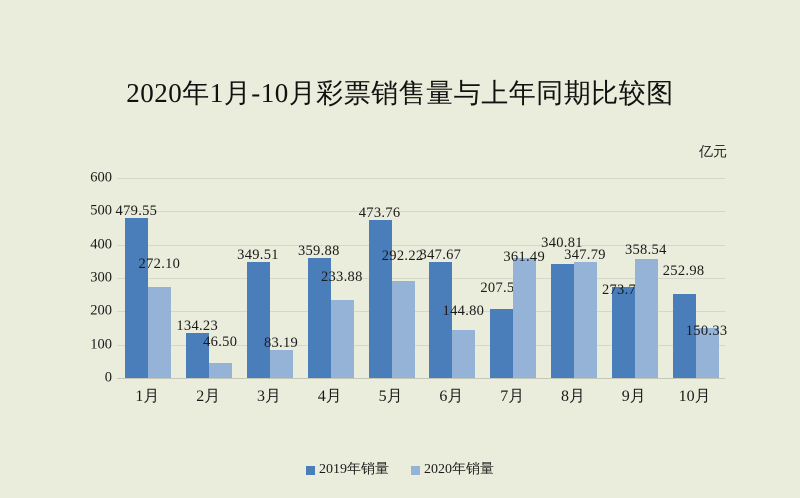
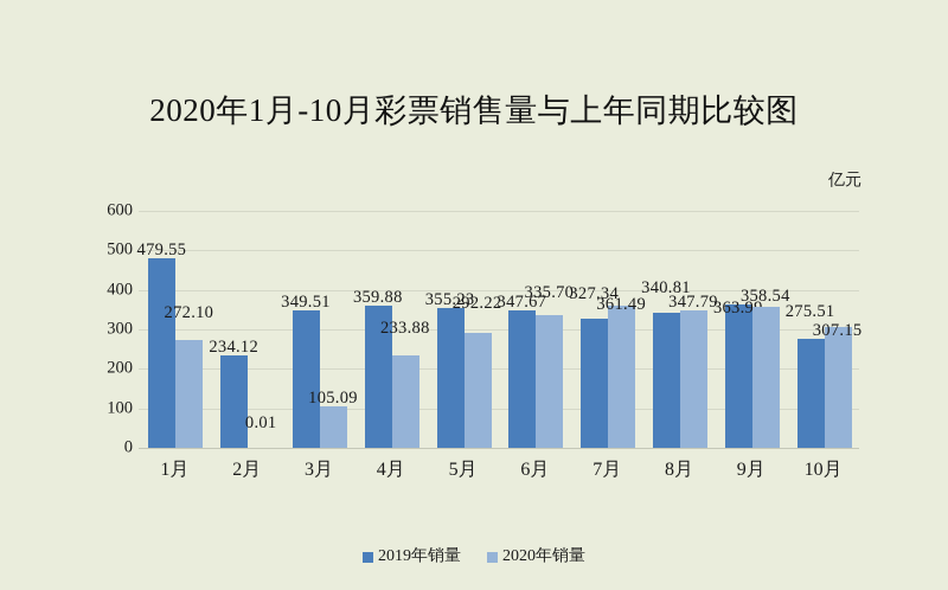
2019年销量/2月: 134.23 -> 234.12
2020年销量/2月: 46.50 -> 0.01
2020年销量/3月: 83.19 -> 105.09
2019年销量/5月: 473.76 -> 355.23
2020年销量/6月: 144.80 -> 335.70
2019年销量/7月: 207.52 -> 327.34
2019年销量/9月: 273.74 -> 363.99
2019年销量/10月: 252.98 -> 275.51
2020年销量/10月: 150.33 -> 307.15
